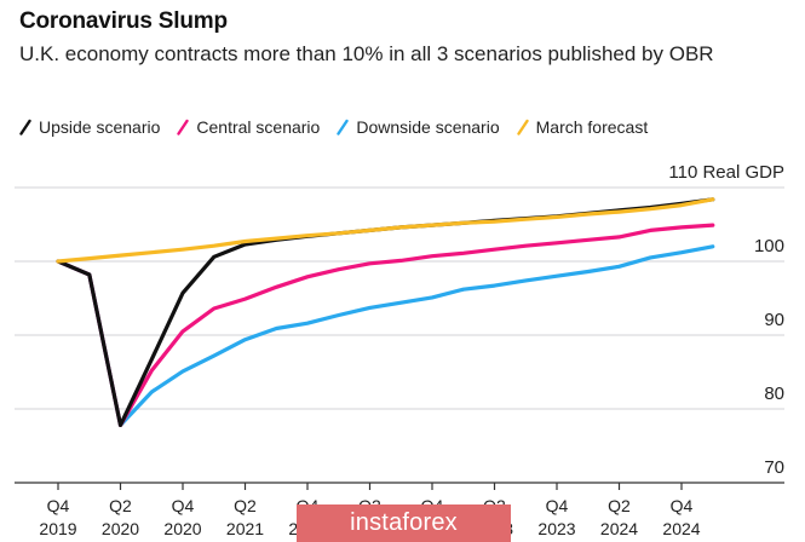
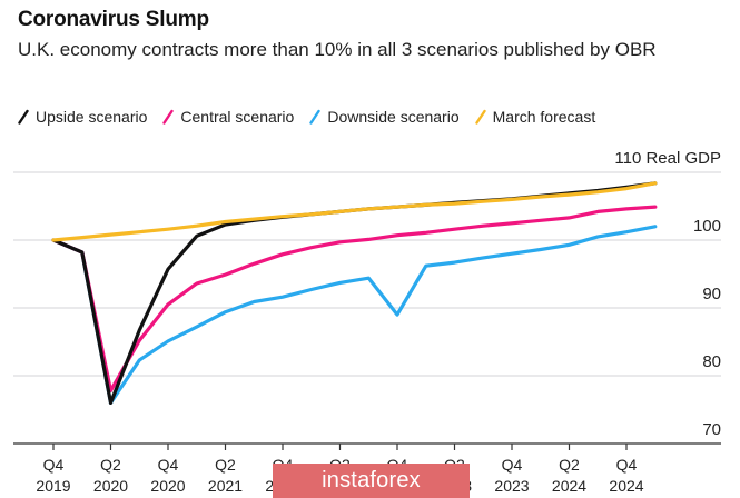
Upside scenario/Q2 2020: 78 -> 76
Downside scenario/Q2 2020: 78 -> 76
Downside scenario/Q4 2022: 95 -> 89
